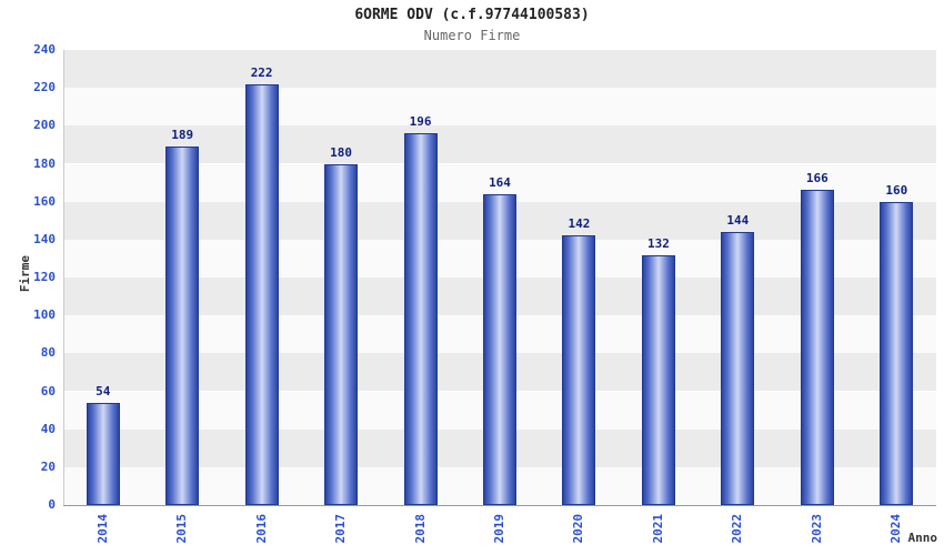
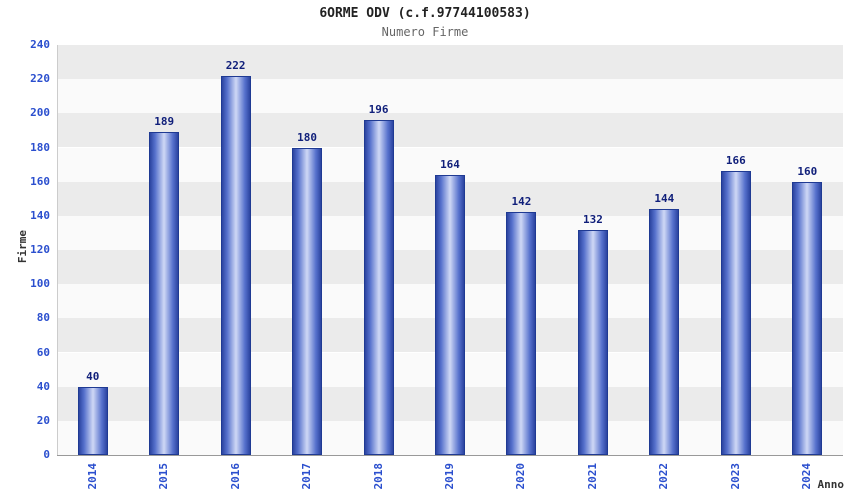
2014: 54 -> 40
